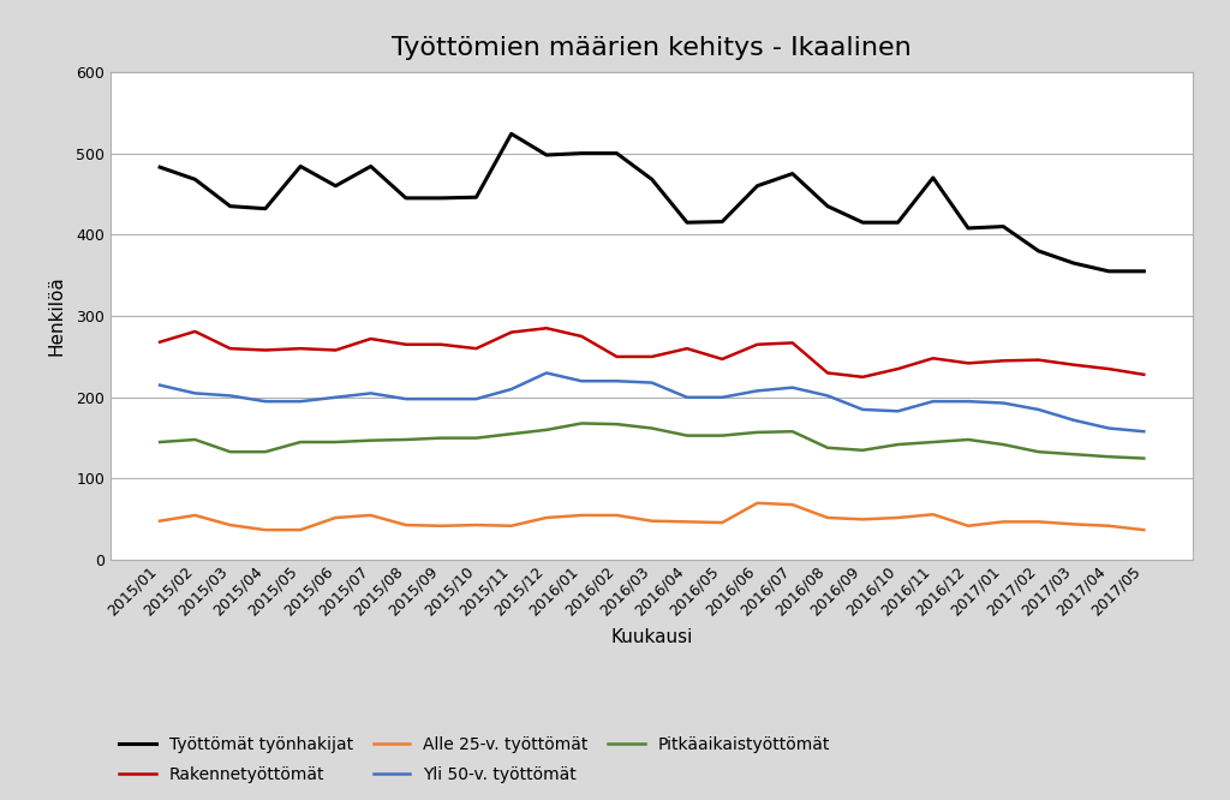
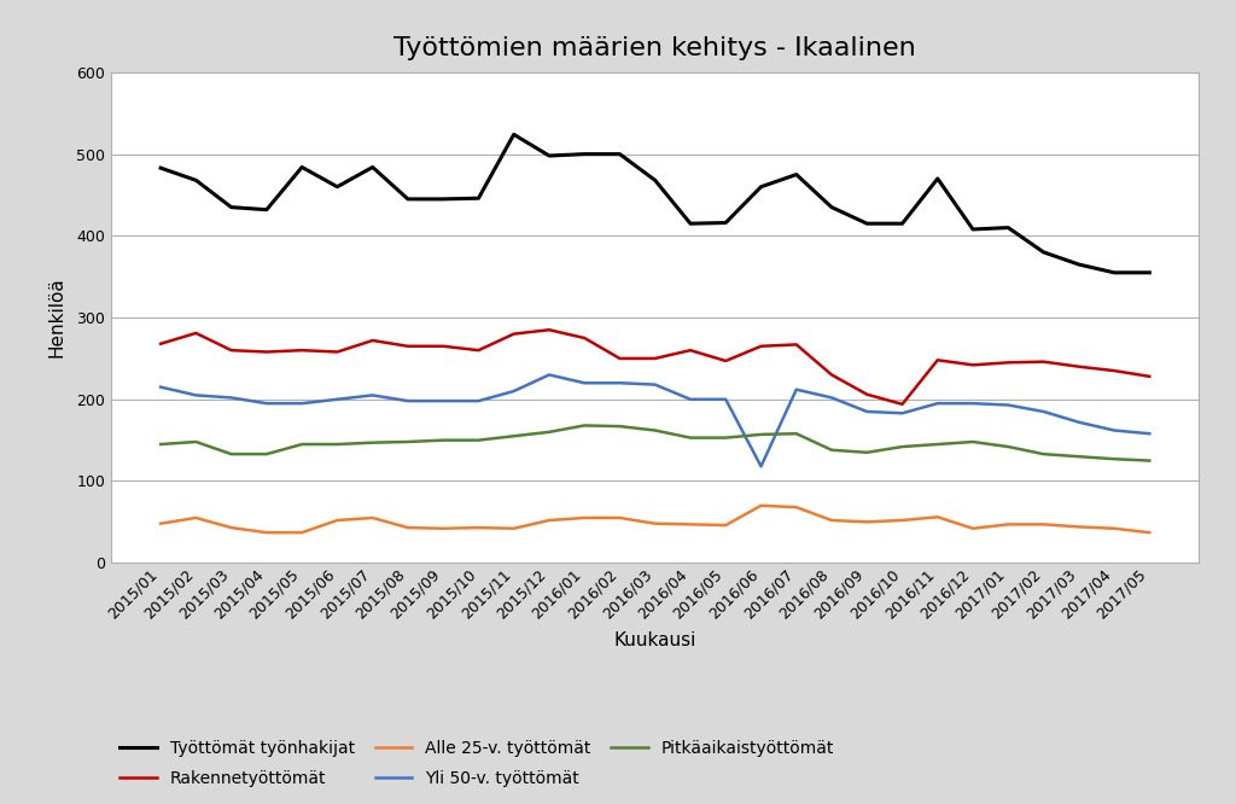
Yli 50-v. työttömät/2016/06: 208 -> 118
Rakennetyöttömät/2016/09: 225 -> 206
Rakennetyöttömät/2016/10: 235 -> 194
